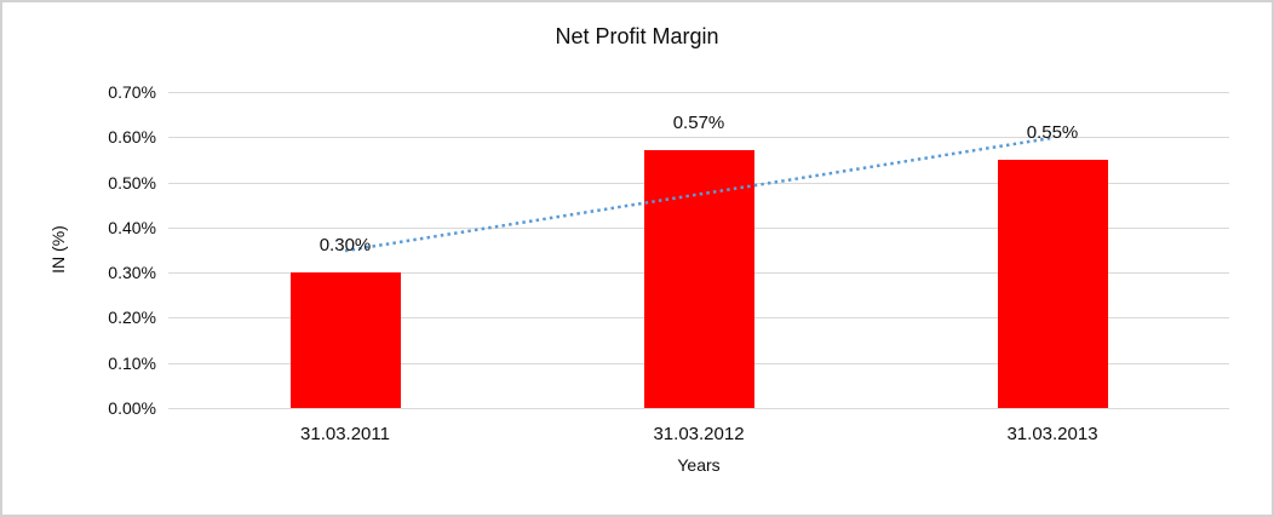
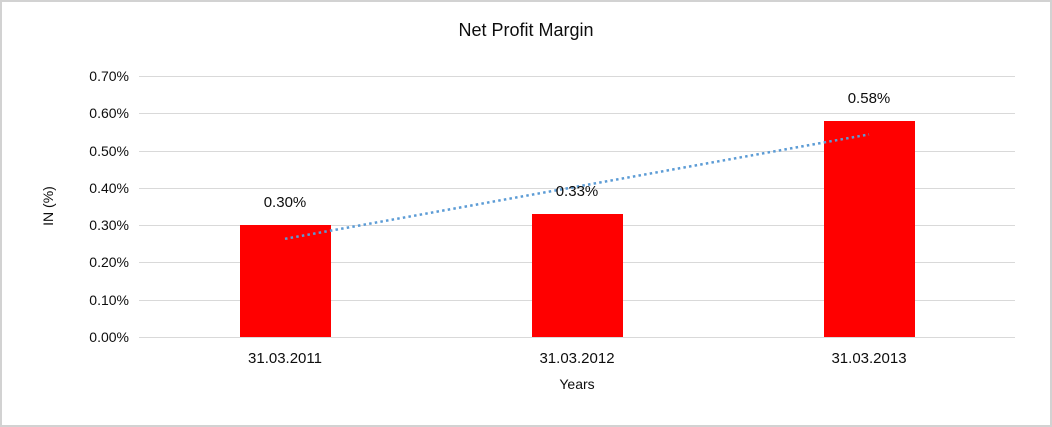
31.03.2012: 0.57% -> 0.33%
31.03.2013: 0.55% -> 0.58%
